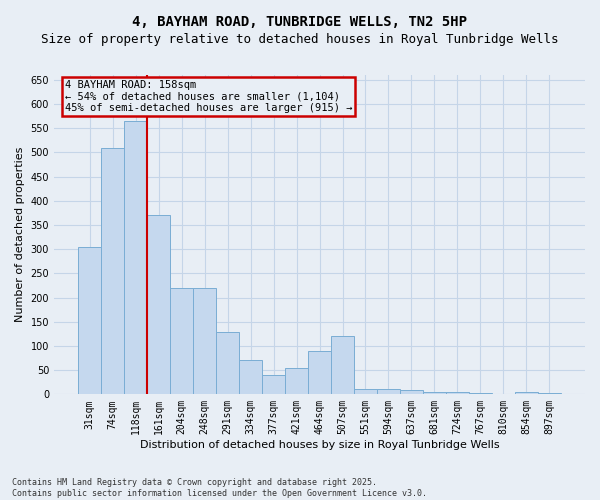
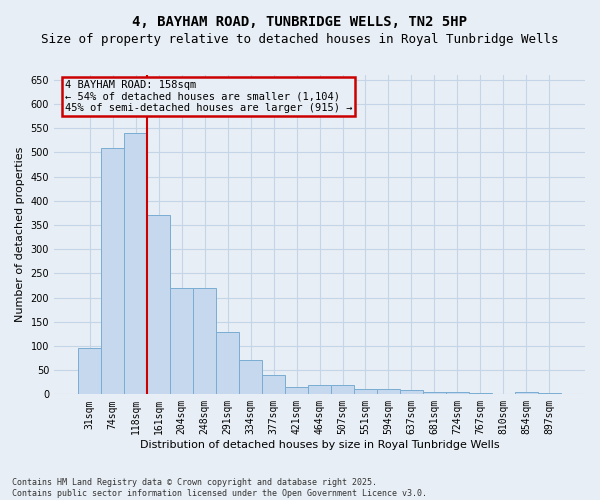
31sqm: 305 -> 95
118sqm: 565 -> 540
421sqm: 55 -> 15
464sqm: 90 -> 20
507sqm: 120 -> 20
